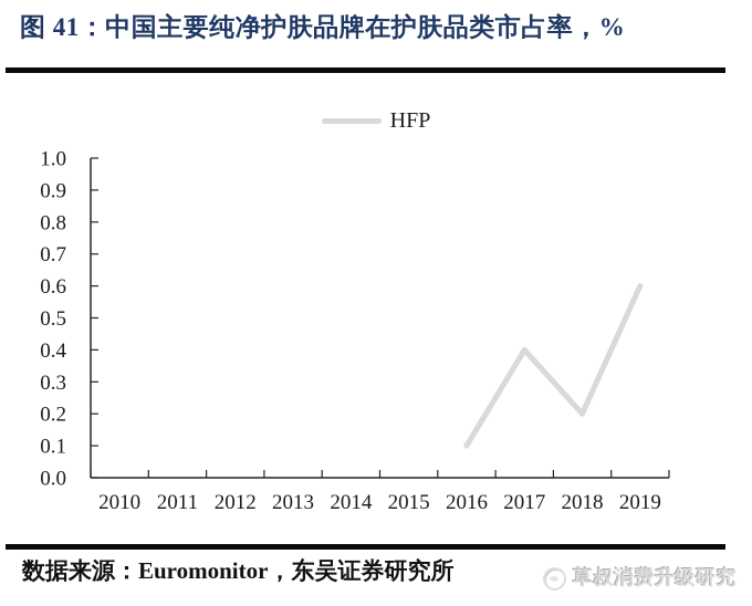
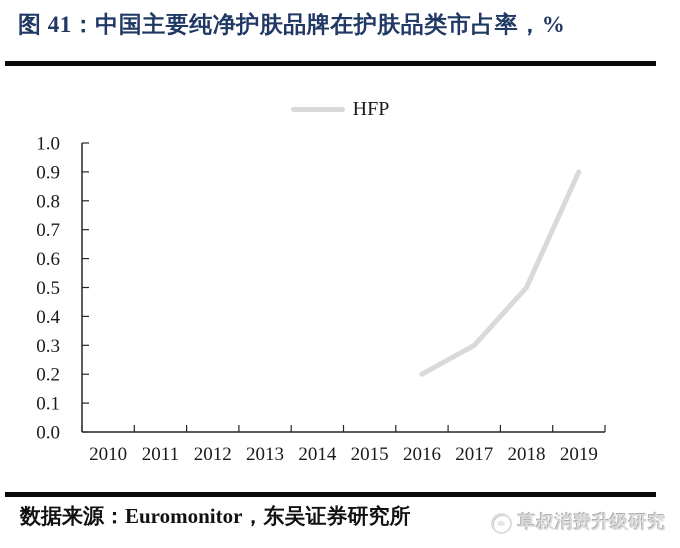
2016: 0.1 -> 0.2
2017: 0.4 -> 0.3
2018: 0.2 -> 0.5
2019: 0.6 -> 0.9
